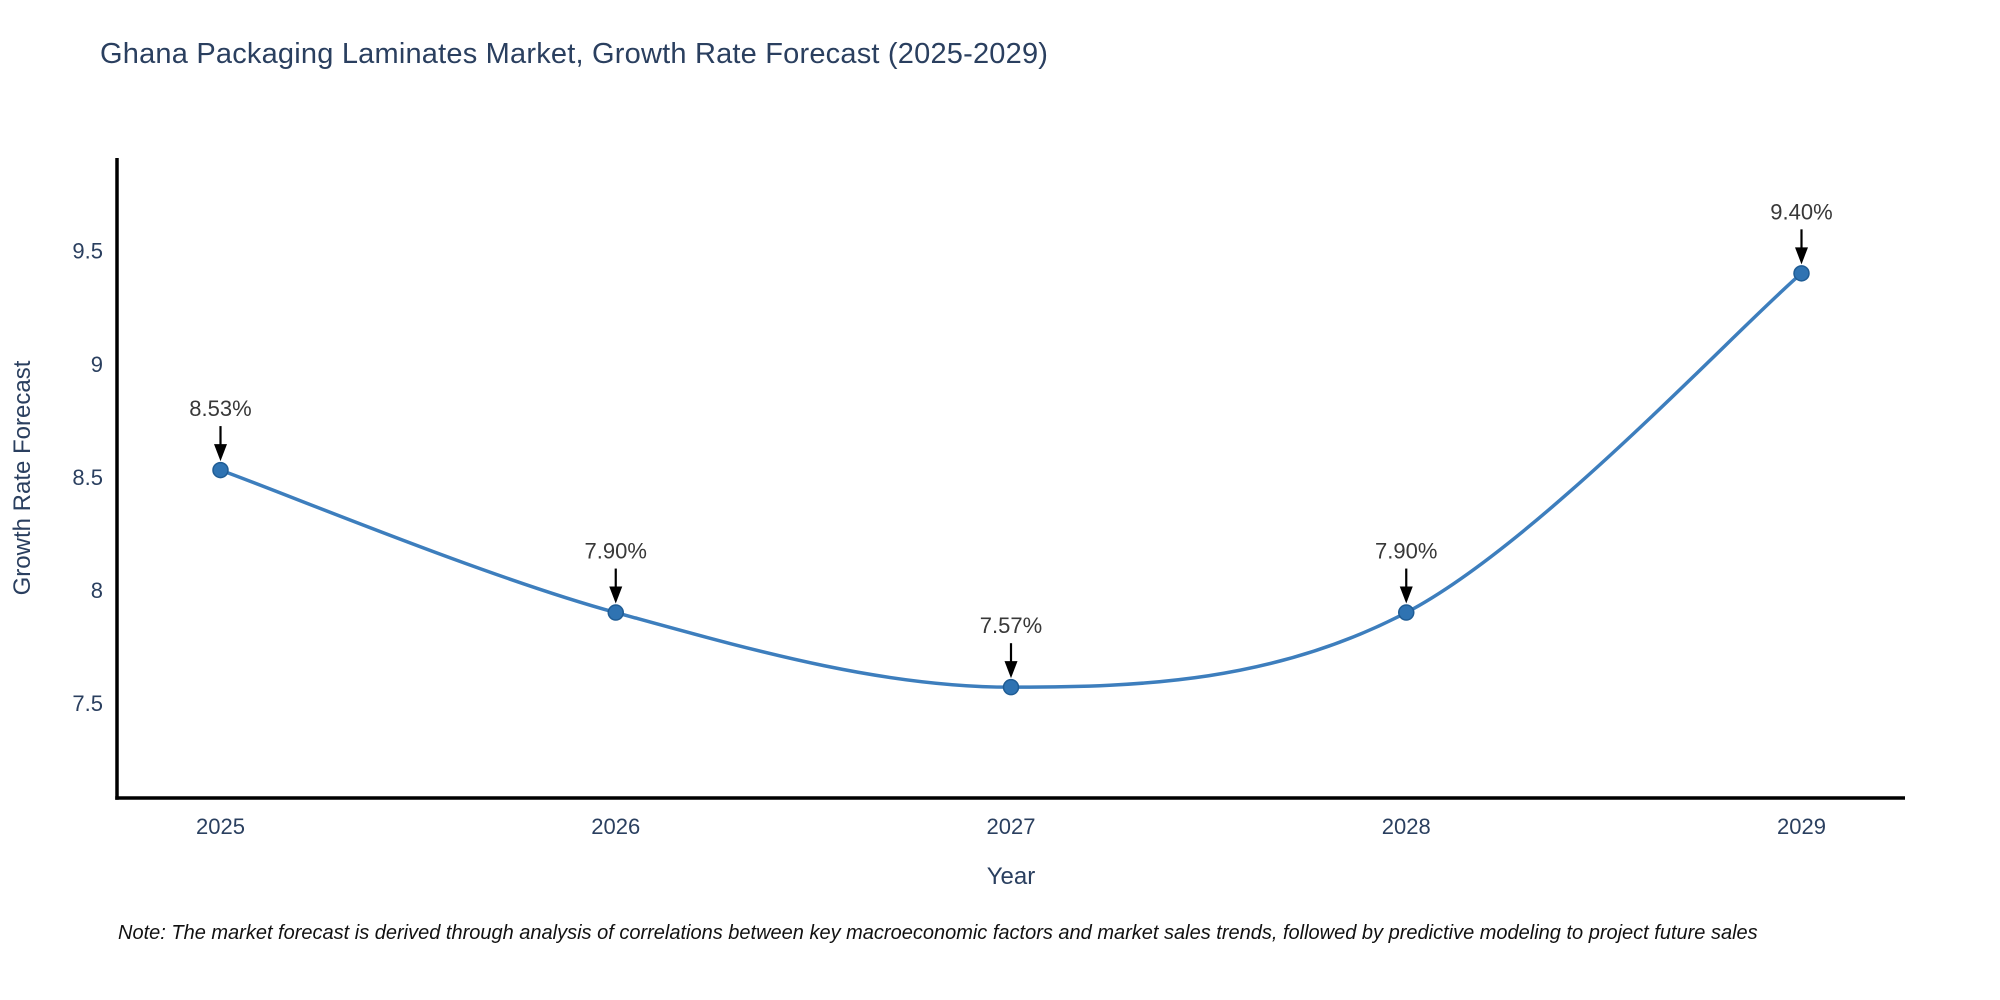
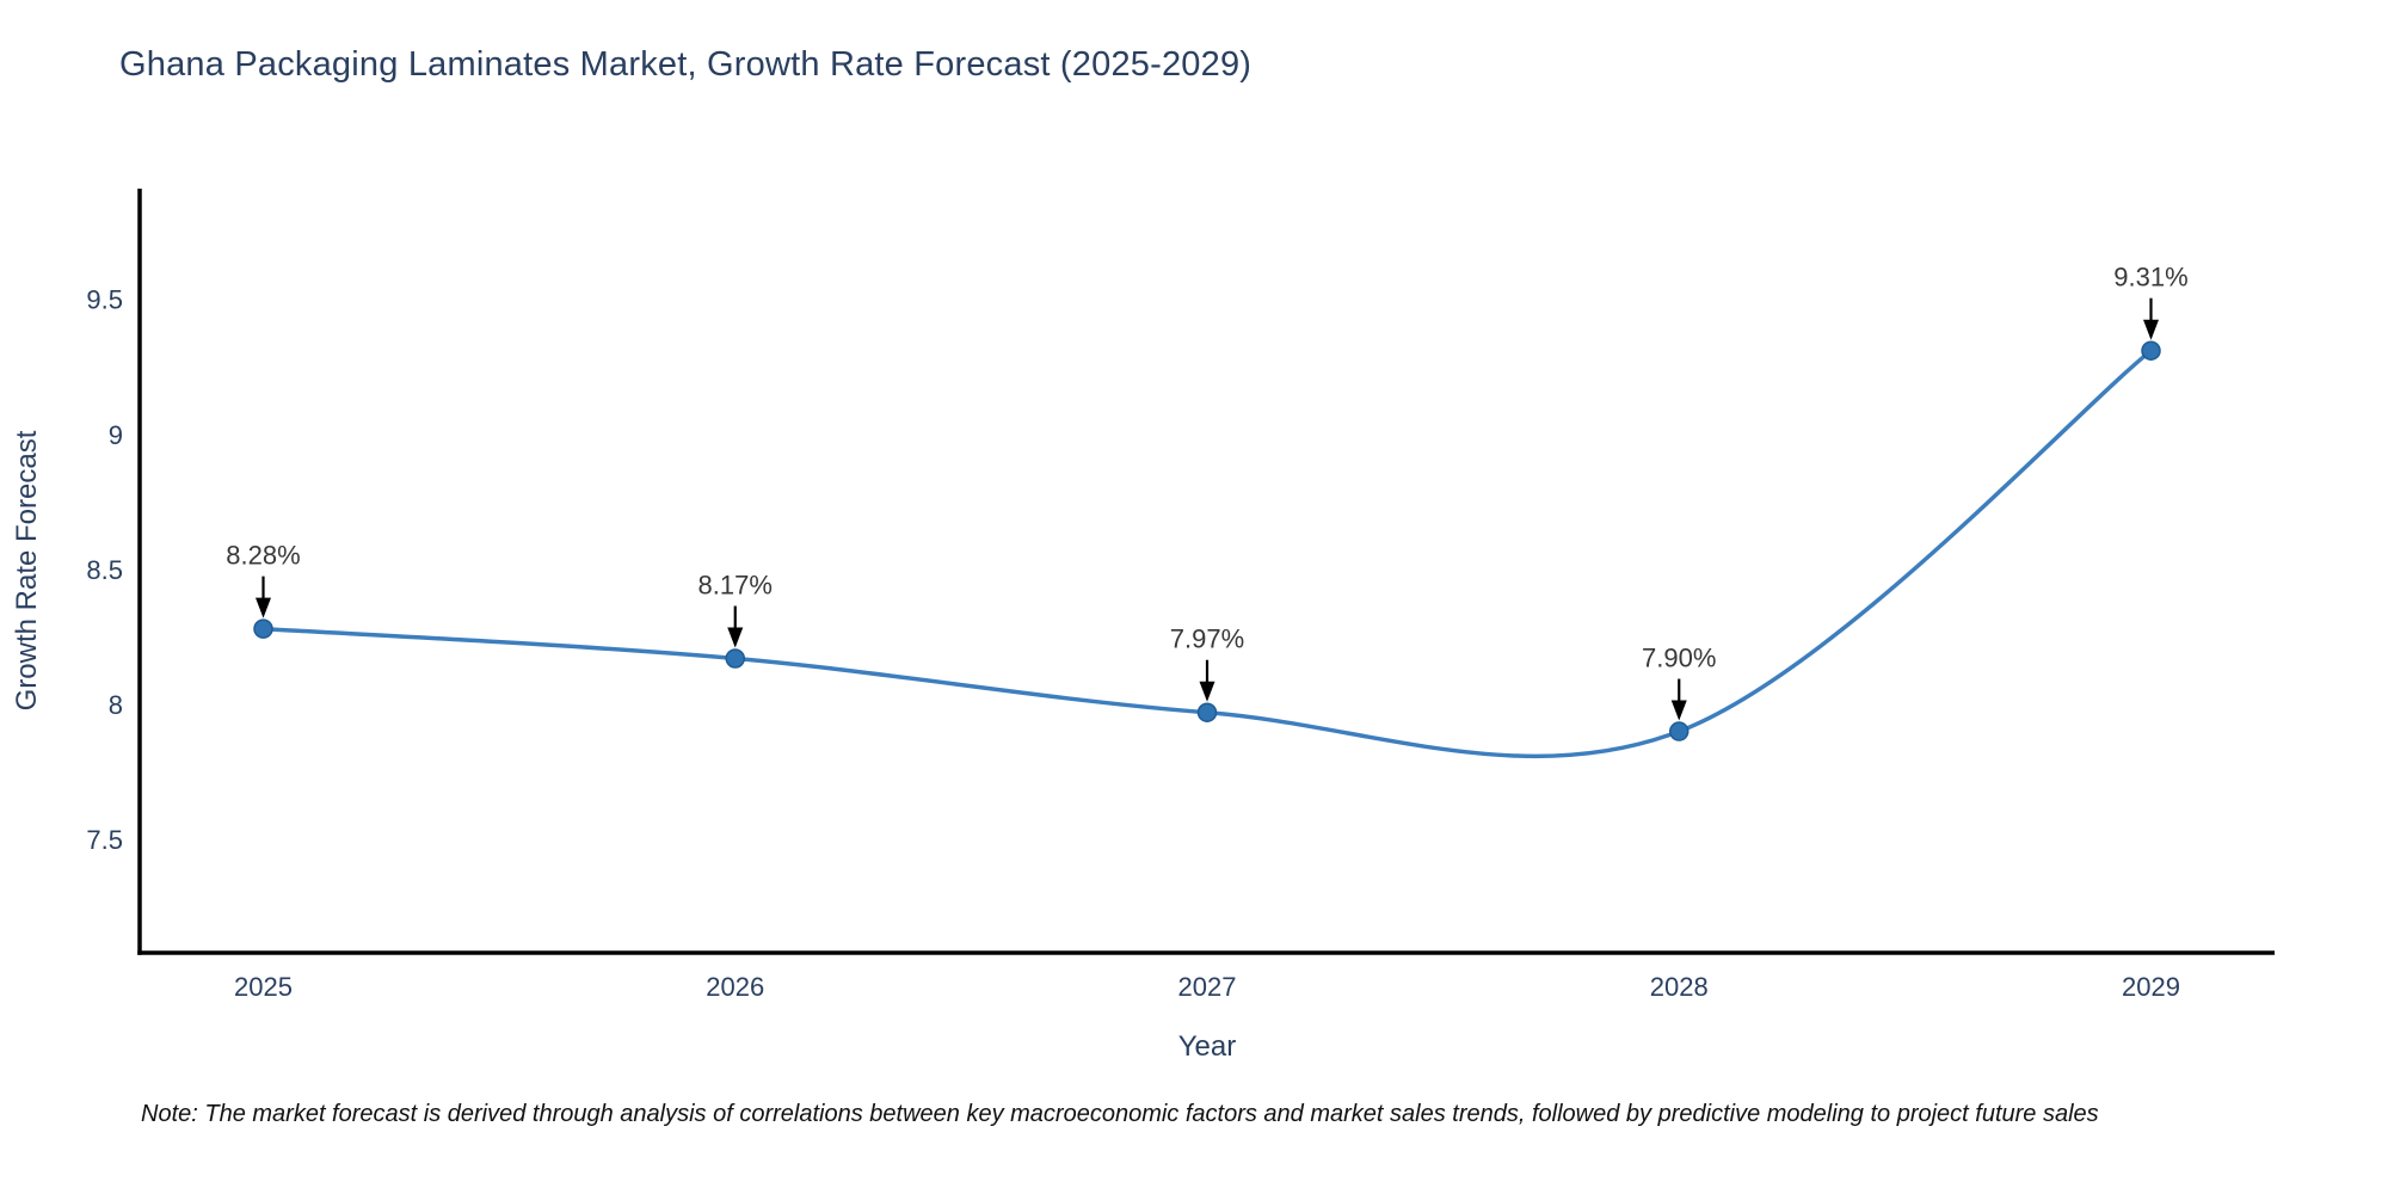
2025: 8.53% -> 8.28%
2026: 7.90% -> 8.17%
2027: 7.57% -> 7.97%
2029: 9.40% -> 9.31%
